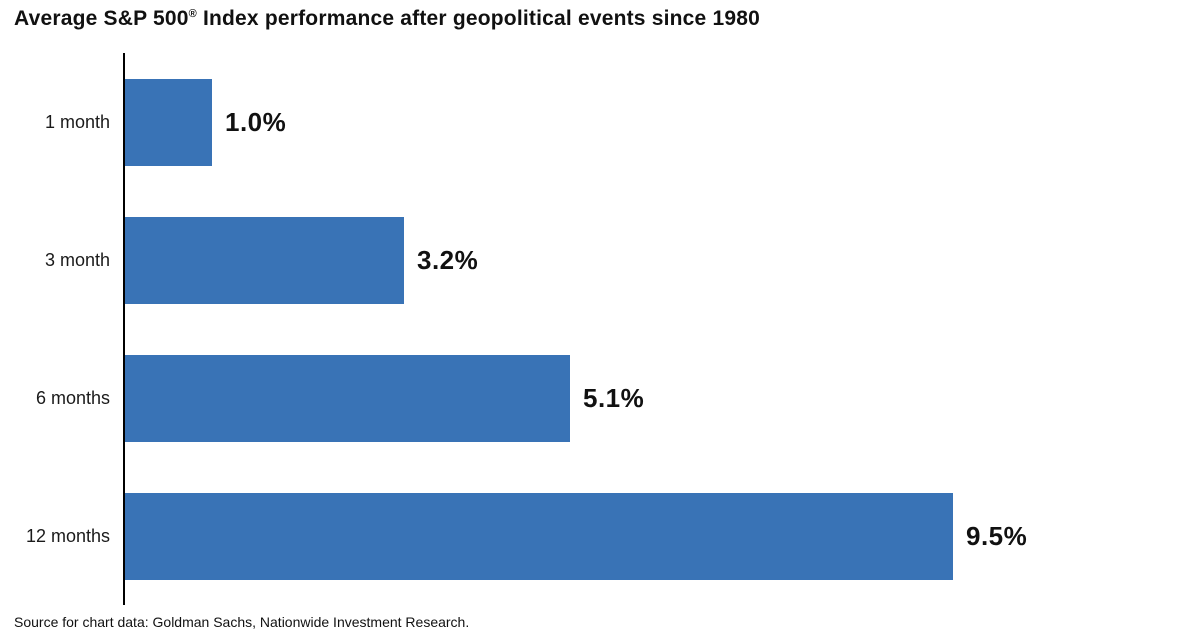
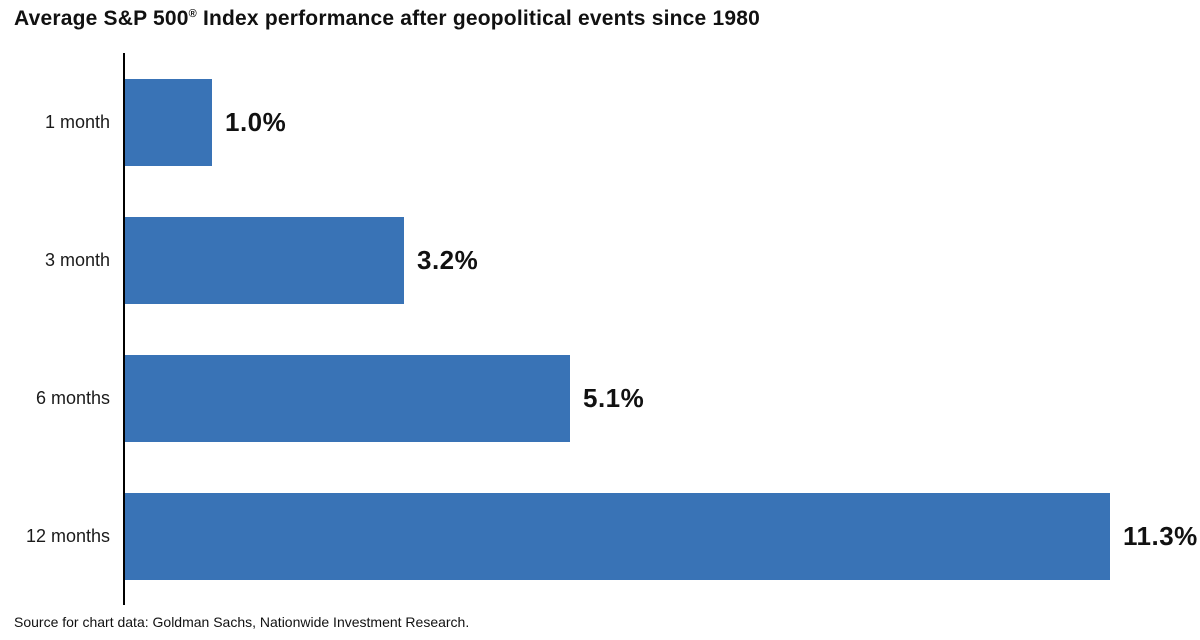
12 months: 9.5% -> 11.3%
